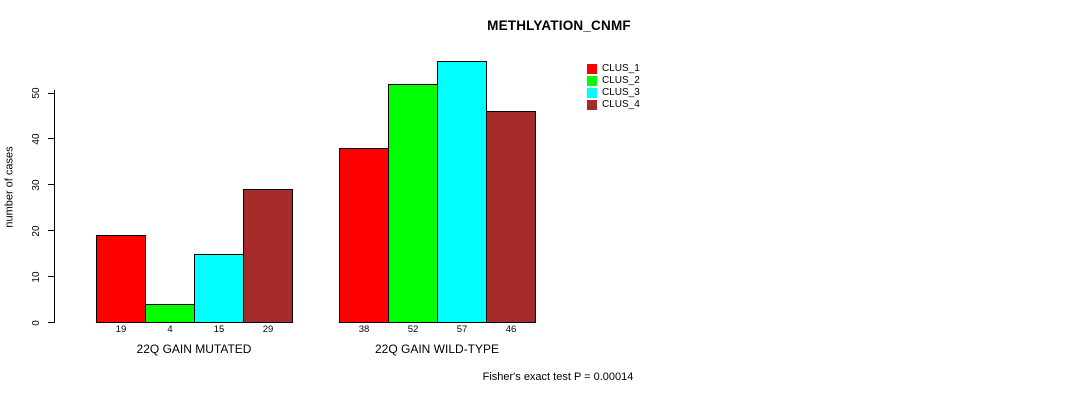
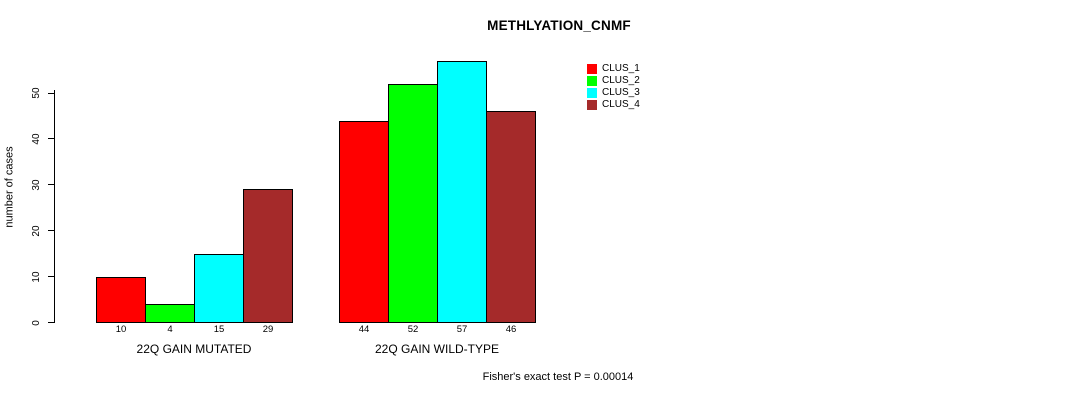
CLUS_1/22Q GAIN MUTATED: 19 -> 10
CLUS_1/22Q GAIN WILD-TYPE: 38 -> 44
